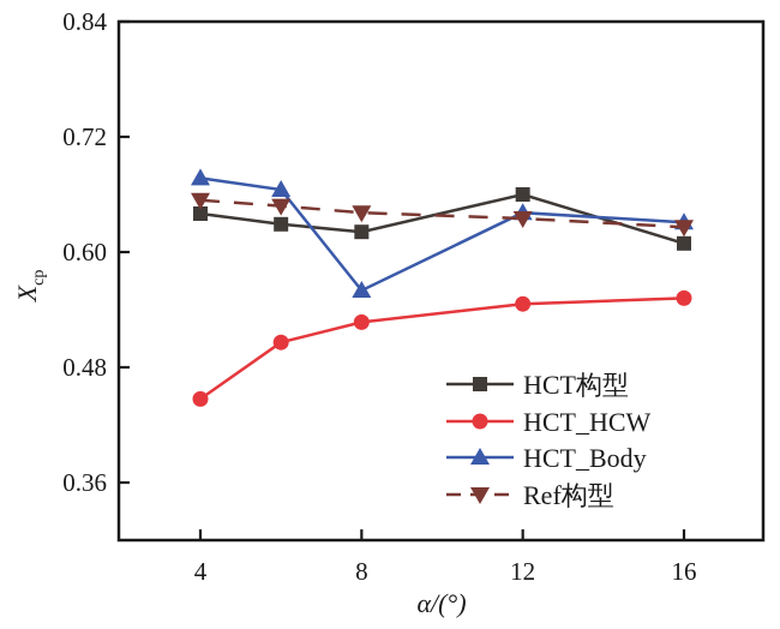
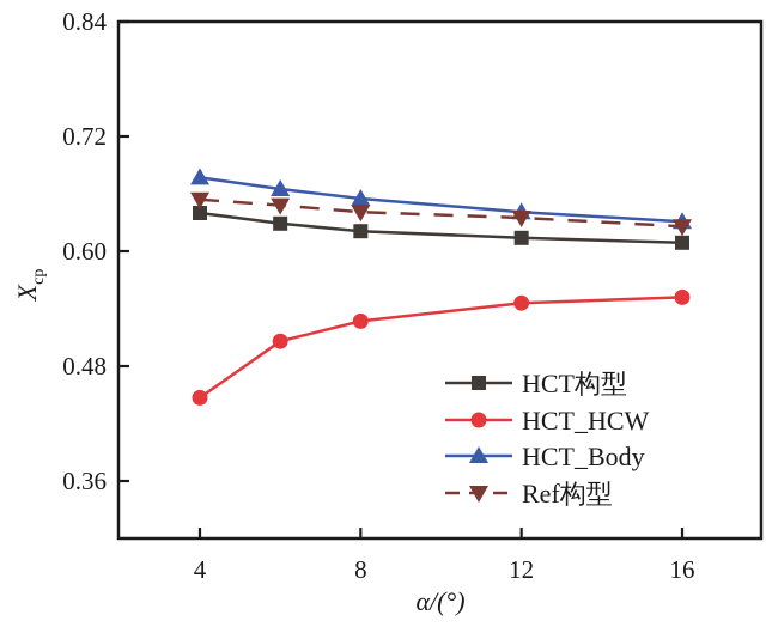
HCT_Body/8: 0.56 -> 0.66
HCT构型/12: 0.66 -> 0.61
